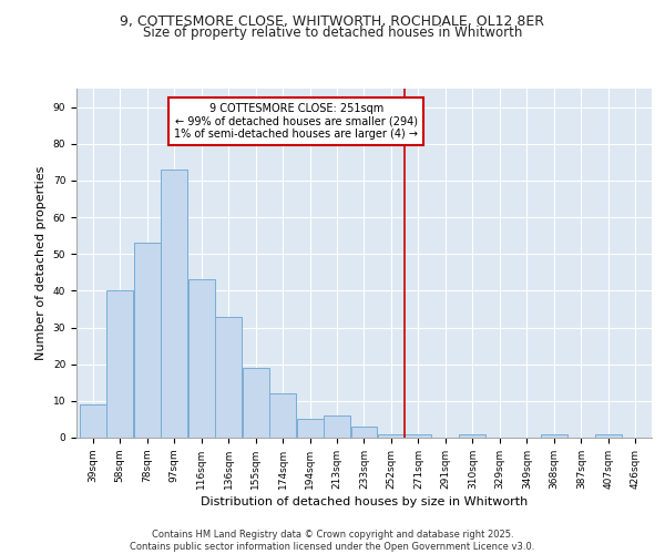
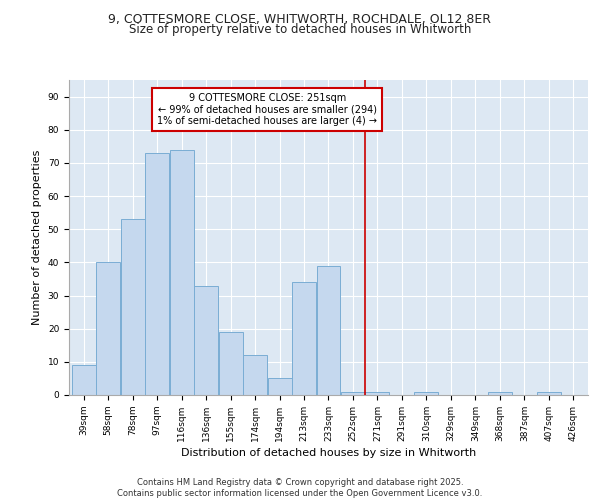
116sqm: 43 -> 74
213sqm: 6 -> 34
233sqm: 3 -> 39
